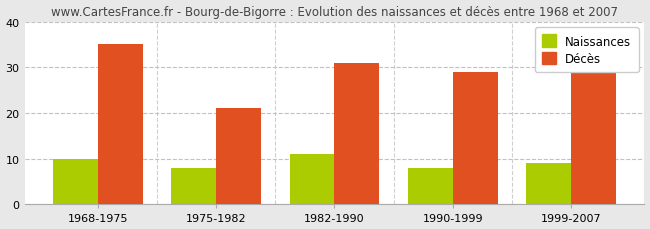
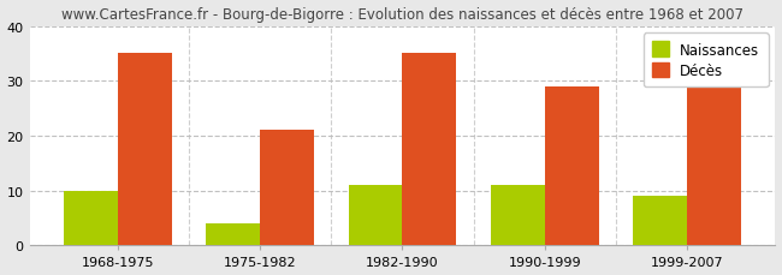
Naissances/1975-1982: 8 -> 4
Décès/1982-1990: 31 -> 35
Naissances/1990-1999: 8 -> 11
